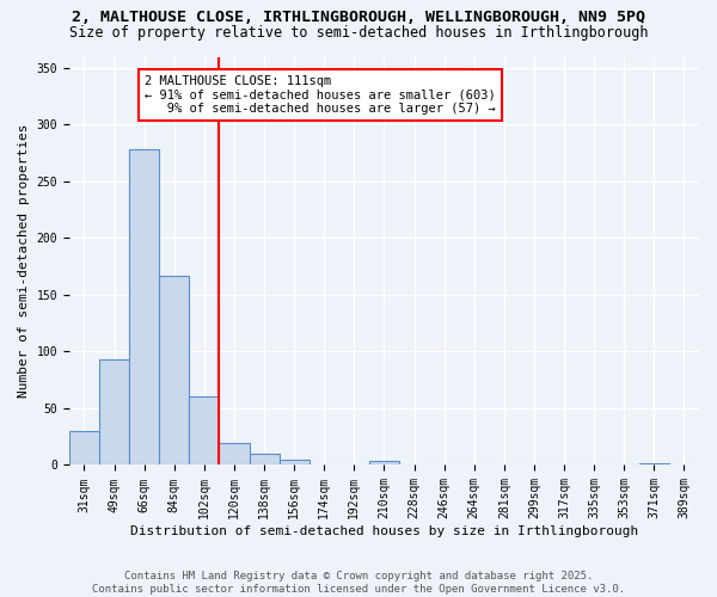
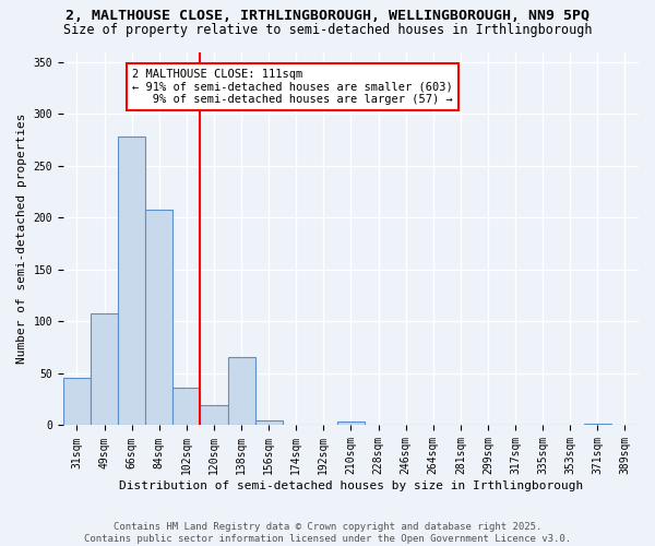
31sqm: 30 -> 46
49sqm: 93 -> 108
84sqm: 167 -> 208
102sqm: 60 -> 36
138sqm: 10 -> 66
